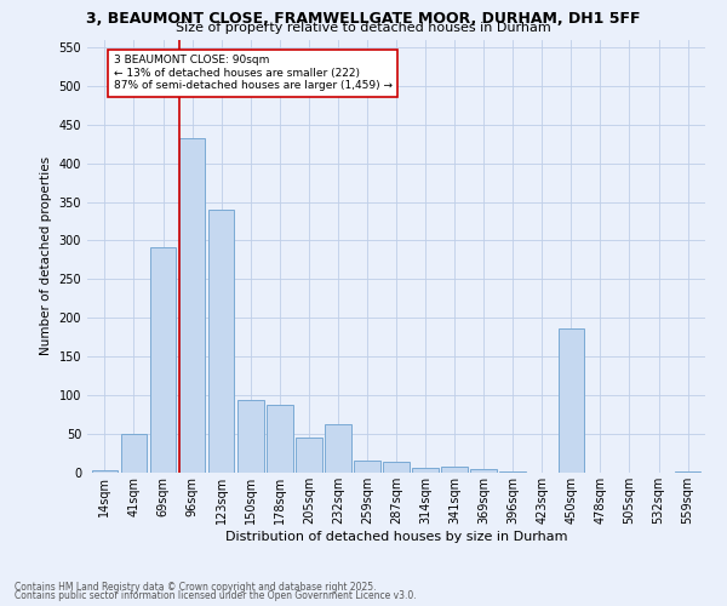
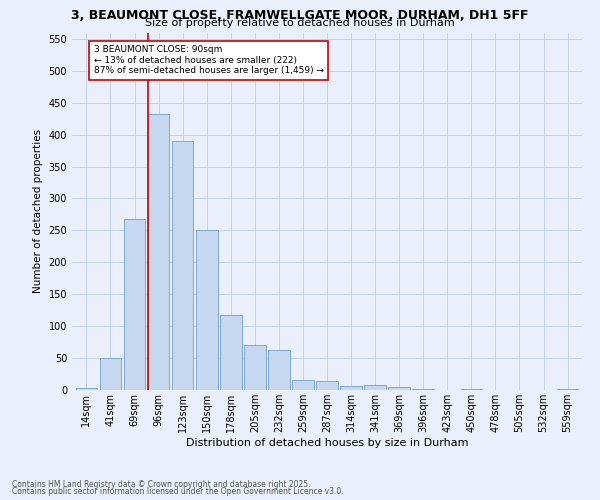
69sqm: 292 -> 268
123sqm: 340 -> 390
150sqm: 94 -> 250
178sqm: 88 -> 118
205sqm: 46 -> 70
450sqm: 186 -> 1
